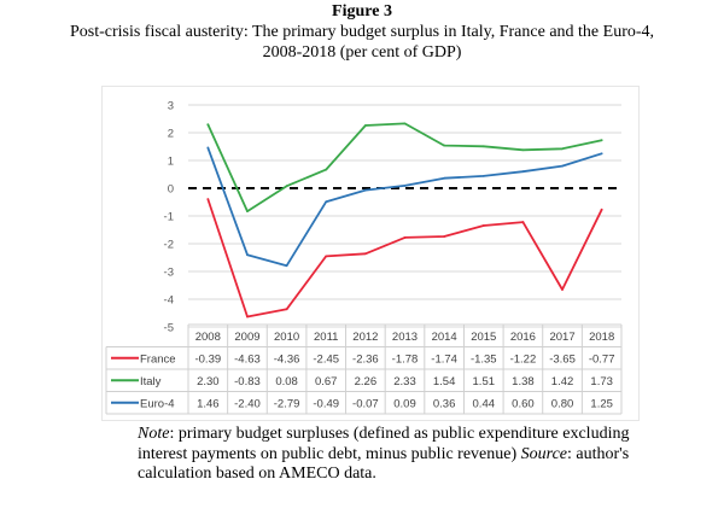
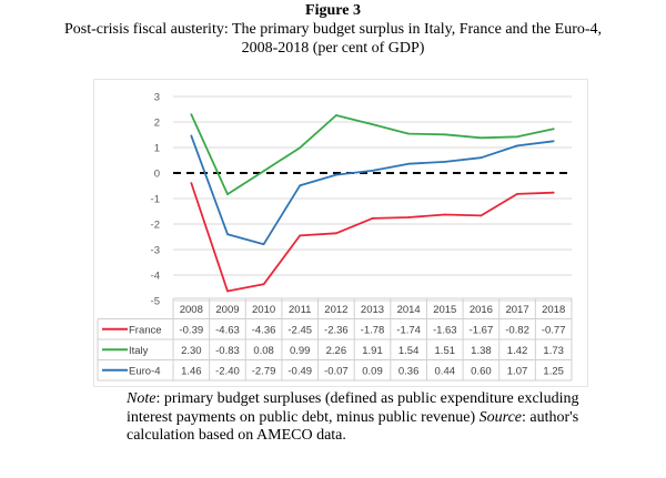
Italy/2011: 0.67 -> 0.99
Italy/2013: 2.33 -> 1.91
France/2015: -1.35 -> -1.63
France/2016: -1.22 -> -1.67
France/2017: -3.65 -> -0.82
Euro-4/2017: 0.80 -> 1.07
